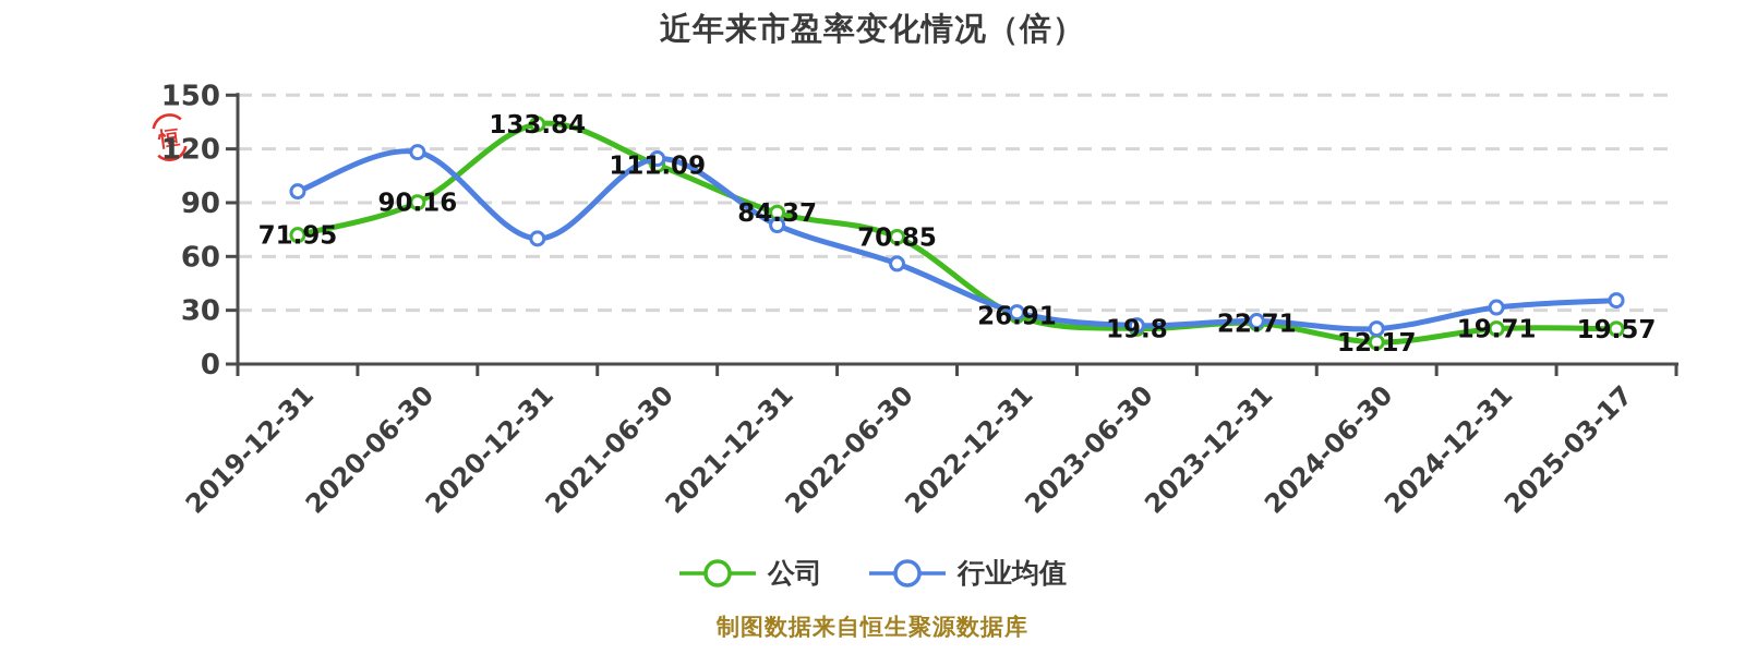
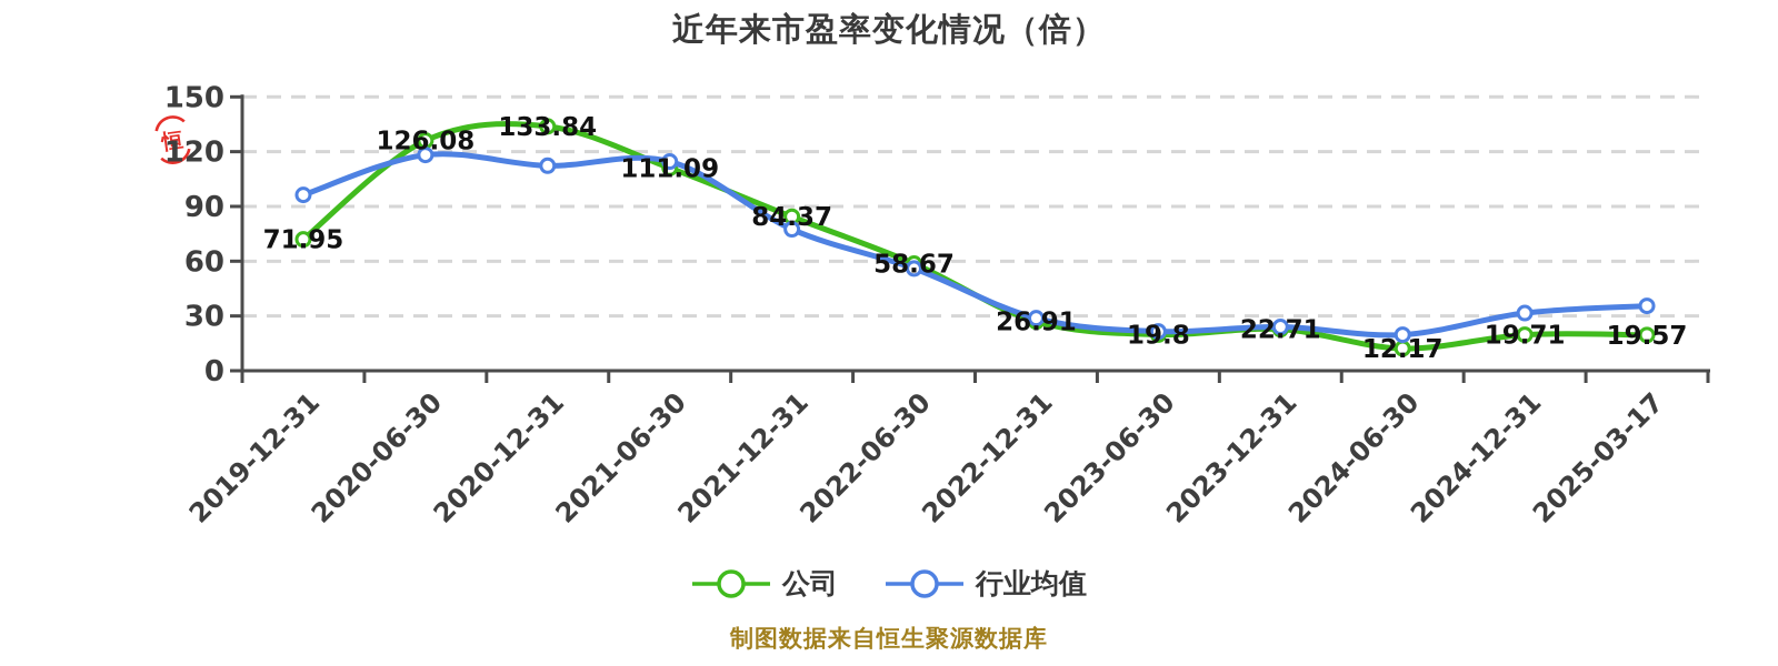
公司/2020-06-30: 90.16 -> 126.08
行业均值/2020-12-31: 70 -> 112
公司/2022-06-30: 70.85 -> 58.67
